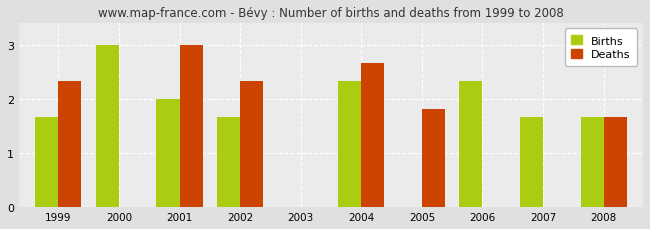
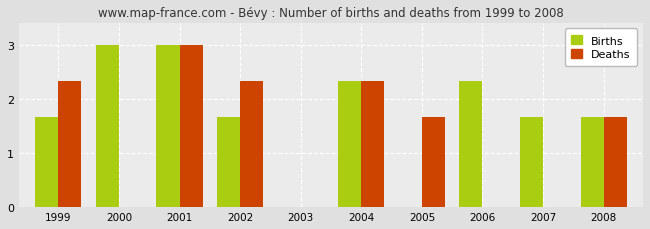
Births/2001: 2.00 -> 3.00
Deaths/2004: 2.66 -> 2.33
Deaths/2005: 1.82 -> 1.67
